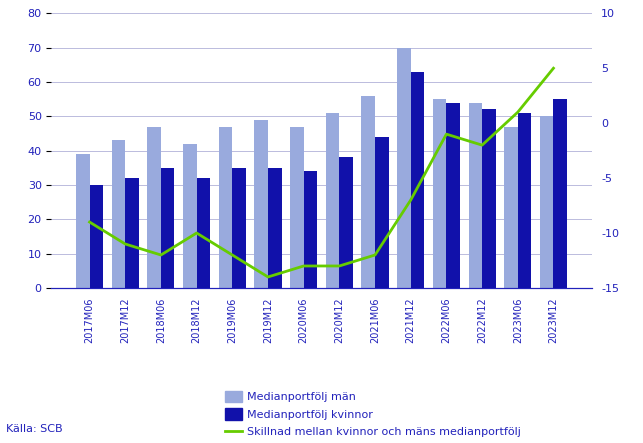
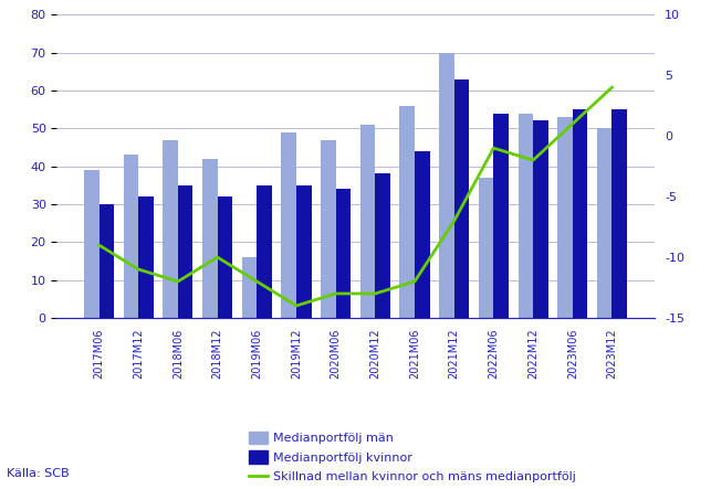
Medianportfölj män/2019M06: 47 -> 16
Medianportfölj män/2022M06: 55 -> 37
Medianportfölj män/2023M06: 47 -> 53
Medianportfölj kvinnor/2023M06: 51 -> 55
Skillnad mellan kvinnor och mäns medianportfölj/2023M12: 5 -> 4
